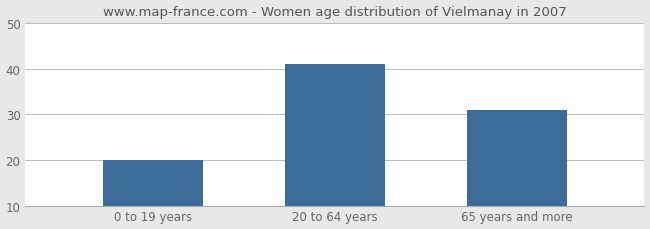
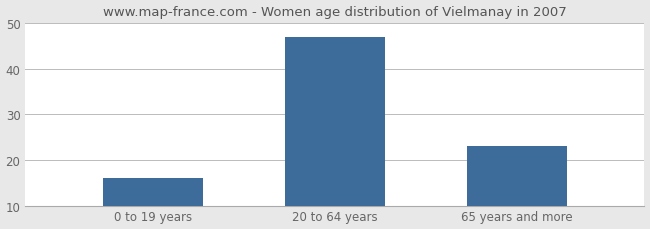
0 to 19 years: 20 -> 16
20 to 64 years: 41 -> 47
65 years and more: 31 -> 23
